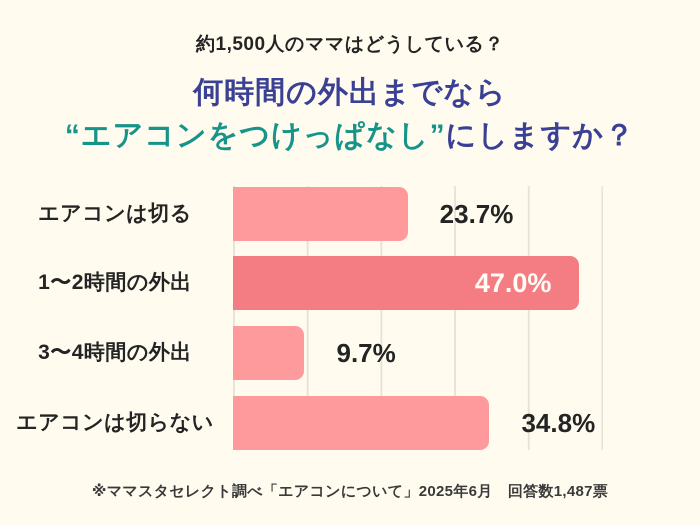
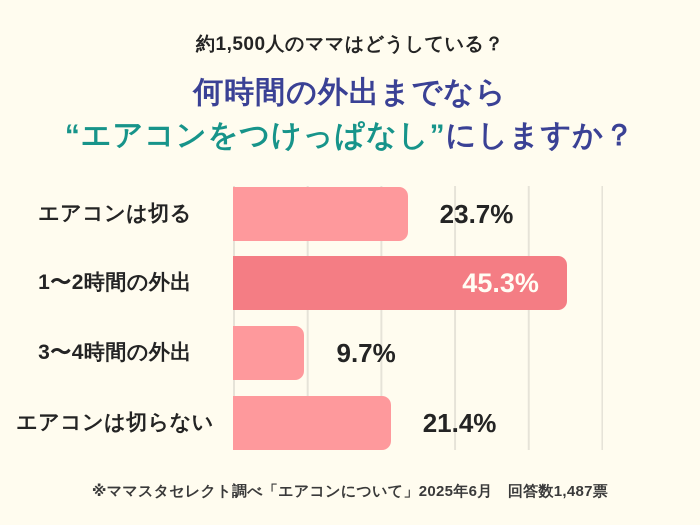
1〜2時間の外出: 47.0% -> 45.3%
エアコンは切らない: 34.8% -> 21.4%
